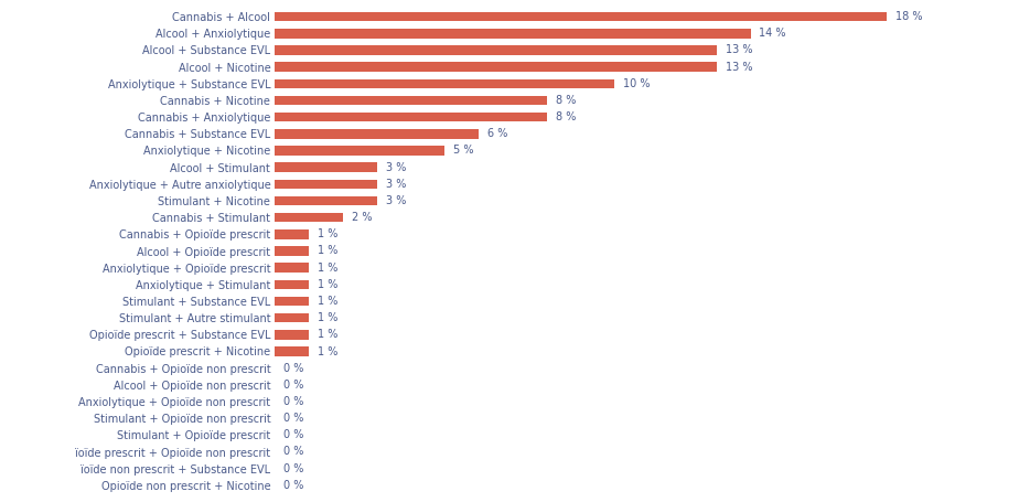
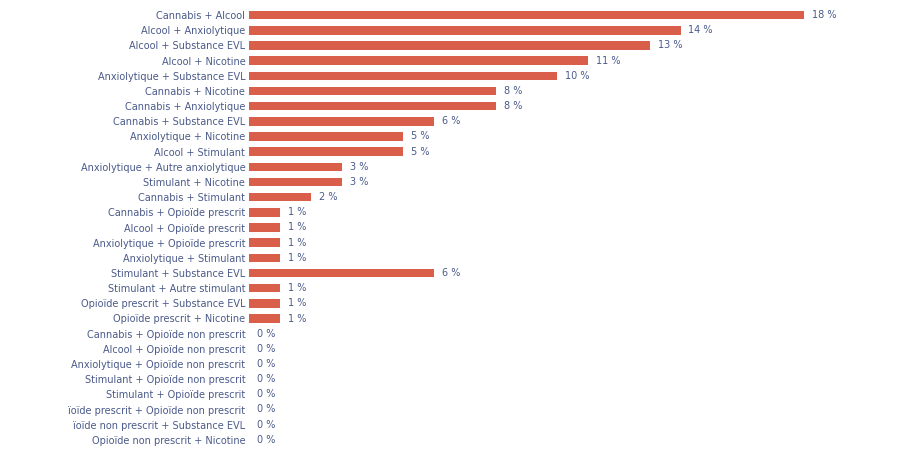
Alcool + Nicotine: 13 -> 11
Alcool + Stimulant: 3 -> 5
Stimulant + Substance EVL: 1 -> 6
